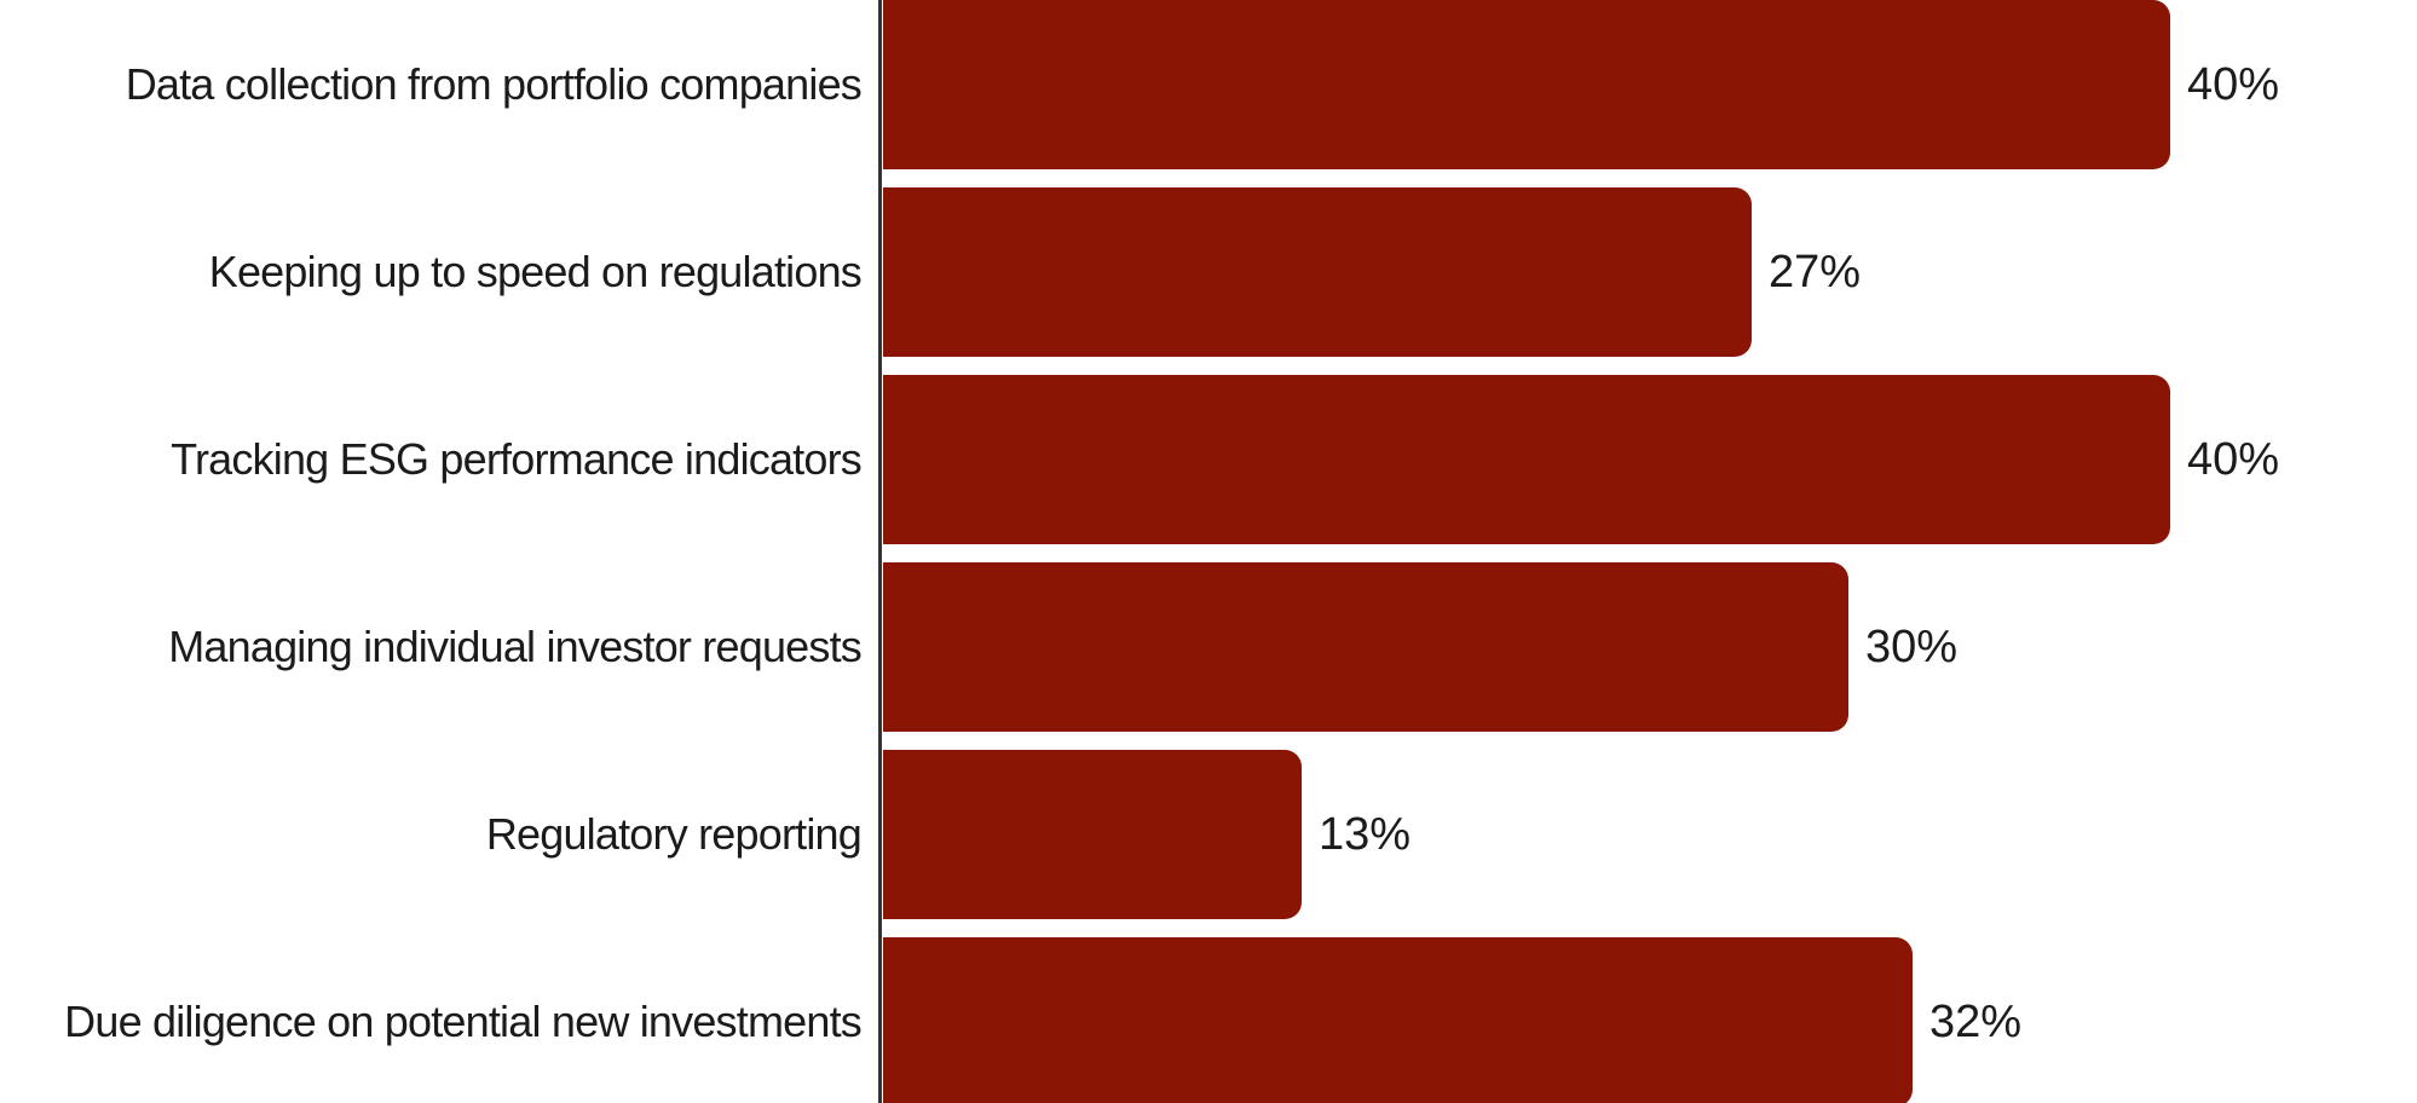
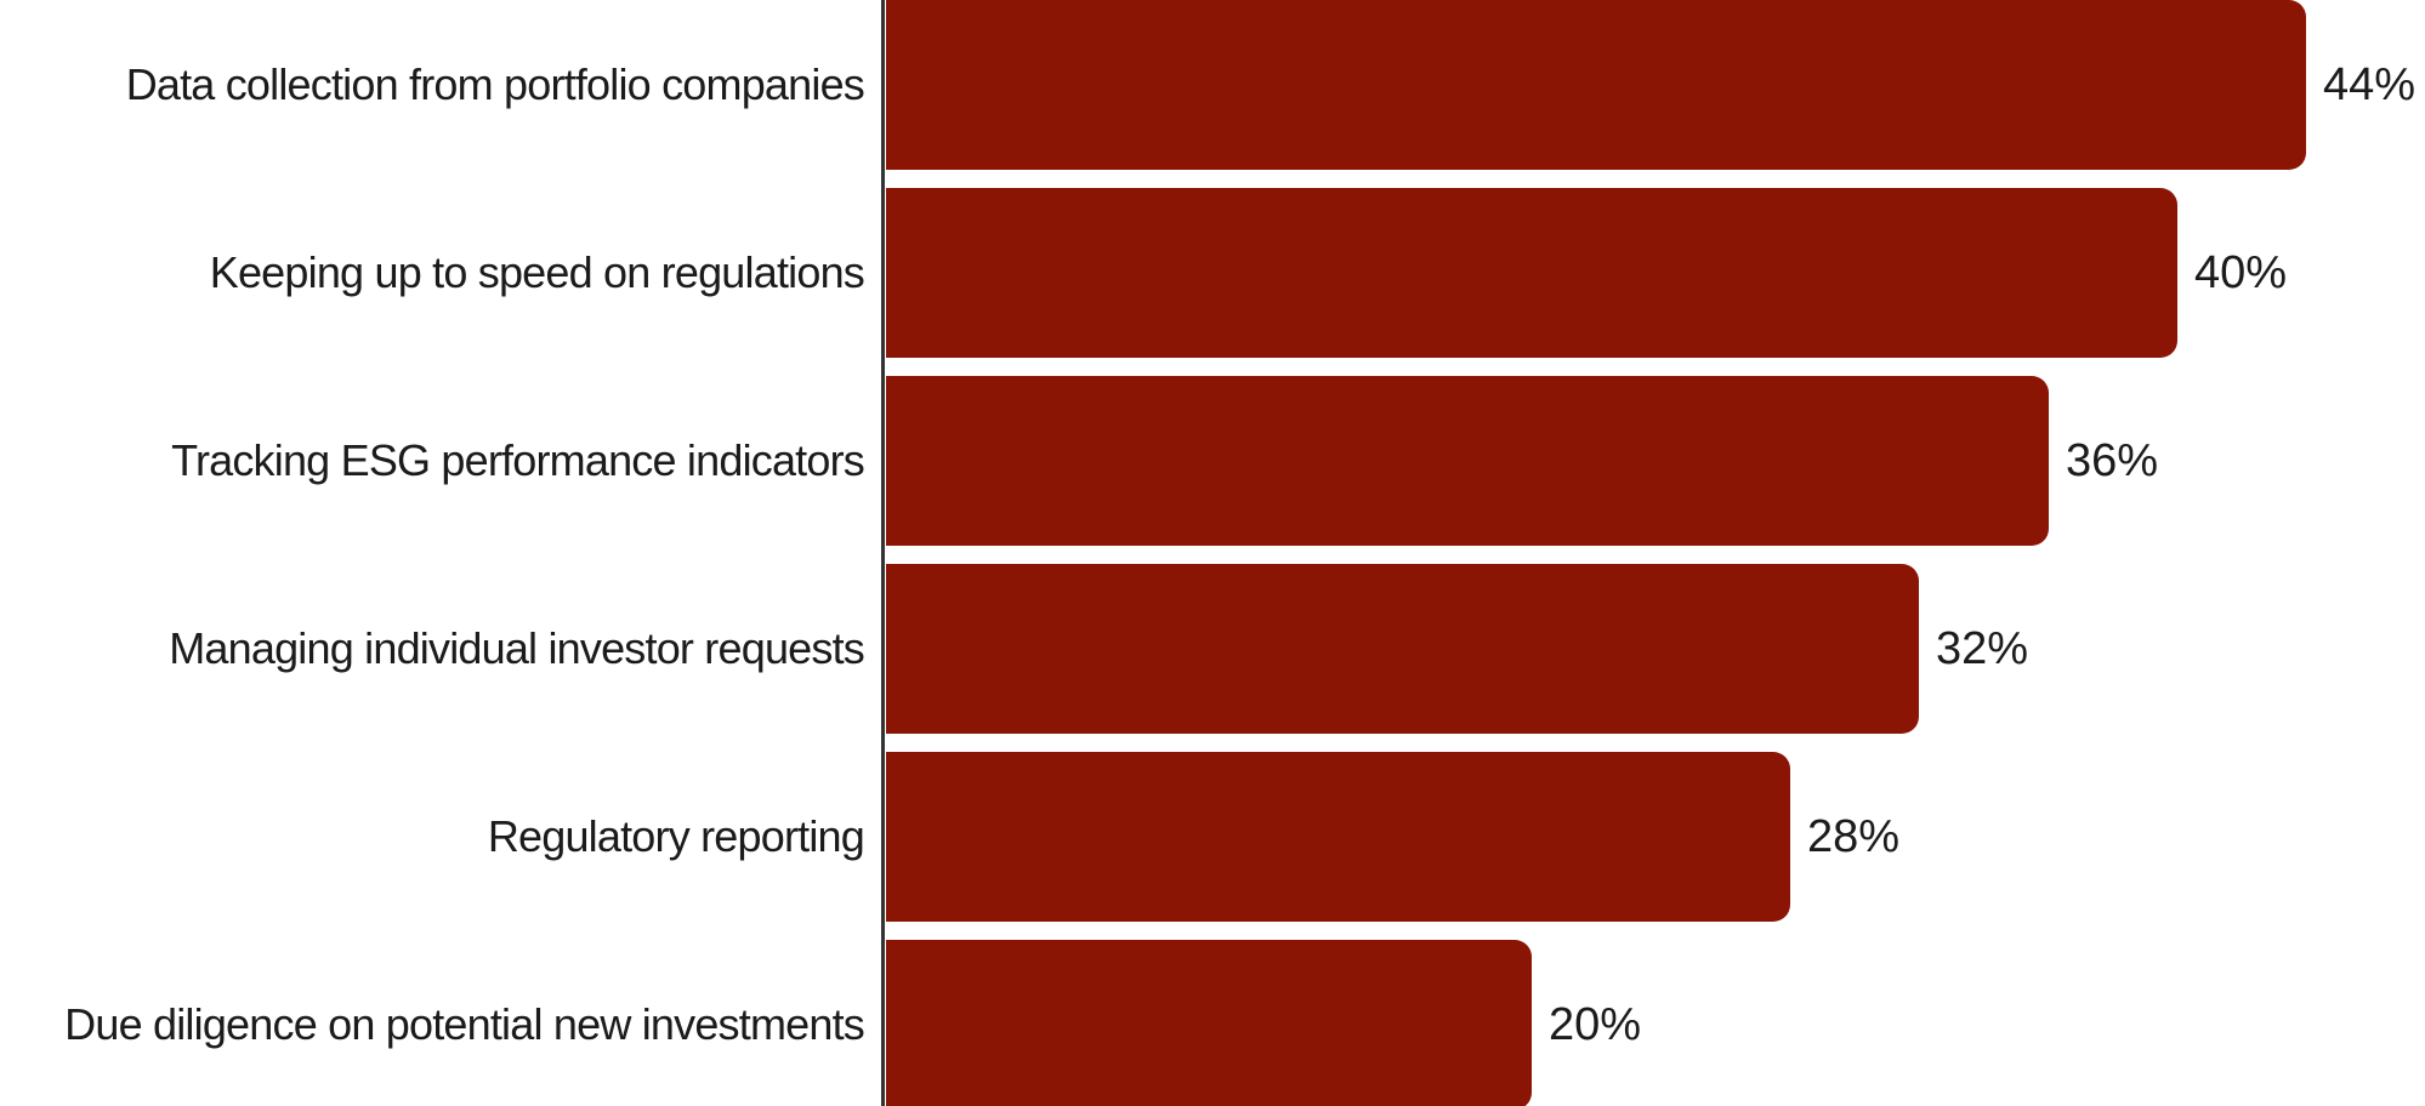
Data collection from portfolio companies: 40% -> 44%
Keeping up to speed on regulations: 27% -> 40%
Tracking ESG performance indicators: 40% -> 36%
Managing individual investor requests: 30% -> 32%
Regulatory reporting: 13% -> 28%
Due diligence on potential new investments: 32% -> 20%
